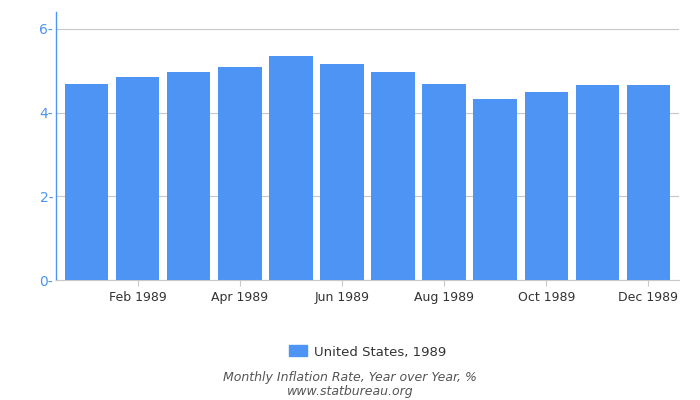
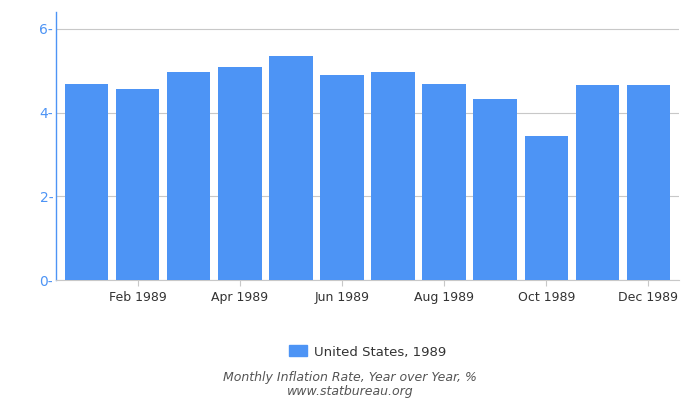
Feb 1989: 4.84- -> 4.55-
Jun 1989: 5.15- -> 4.90-
Oct 1989: 4.50- -> 3.45-
